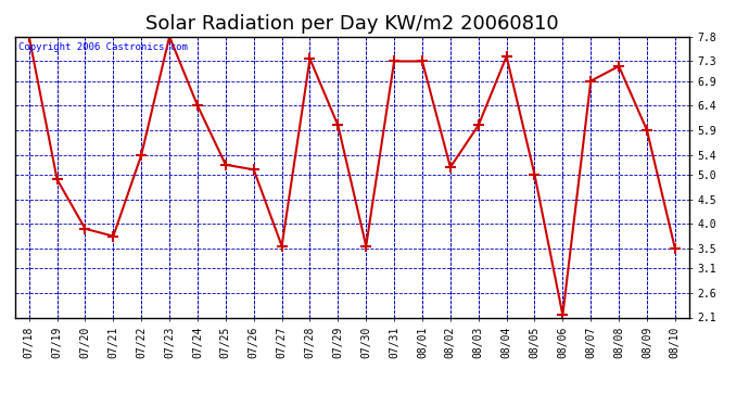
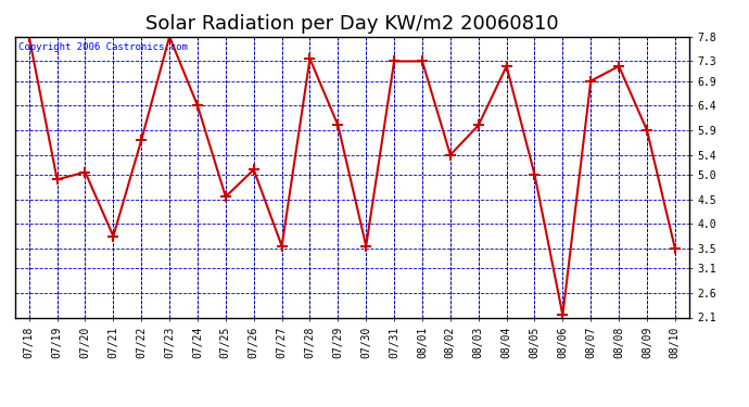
07/20: 3.90 -> 5.05
07/22: 5.40 -> 5.70
07/25: 5.20 -> 4.55
08/02: 5.15 -> 5.40
08/04: 7.40 -> 7.20
